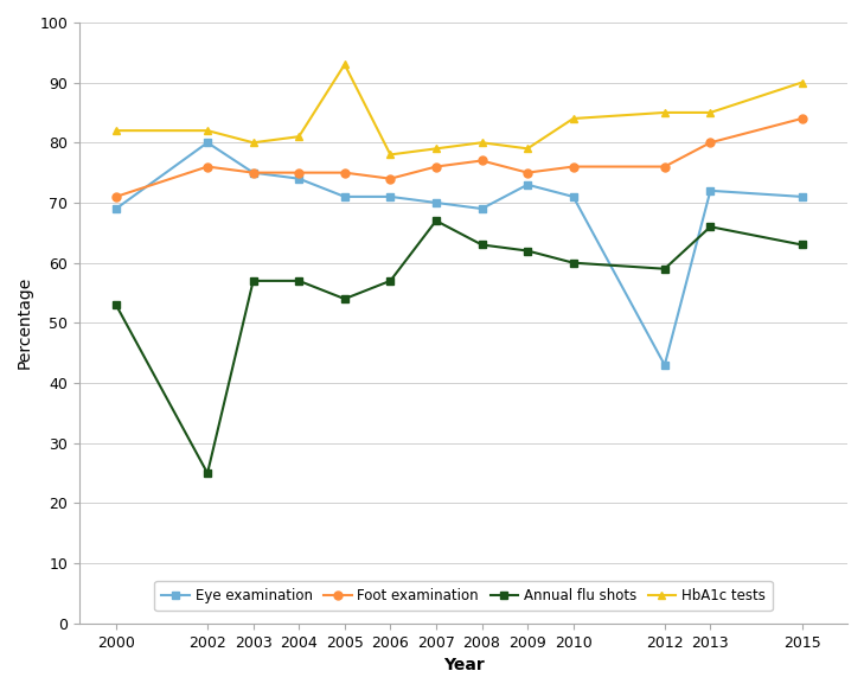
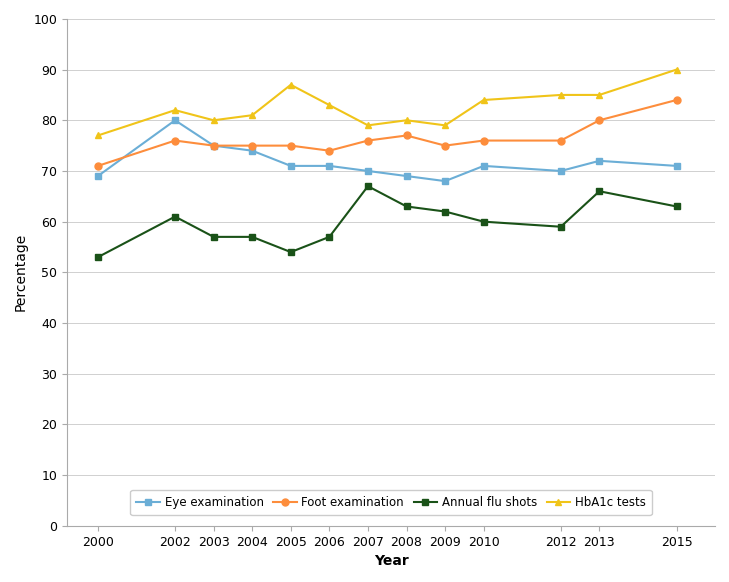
HbA1c tests/2000: 82 -> 77
Annual flu shots/2002: 25 -> 61
HbA1c tests/2005: 93 -> 87
HbA1c tests/2006: 78 -> 83
Eye examination/2009: 73 -> 68
Eye examination/2012: 43 -> 70
